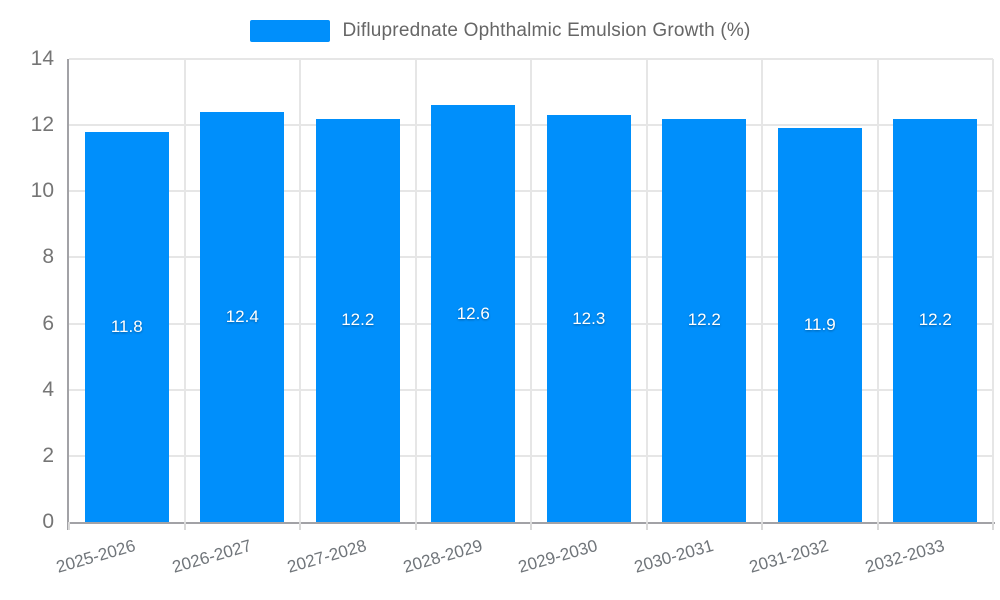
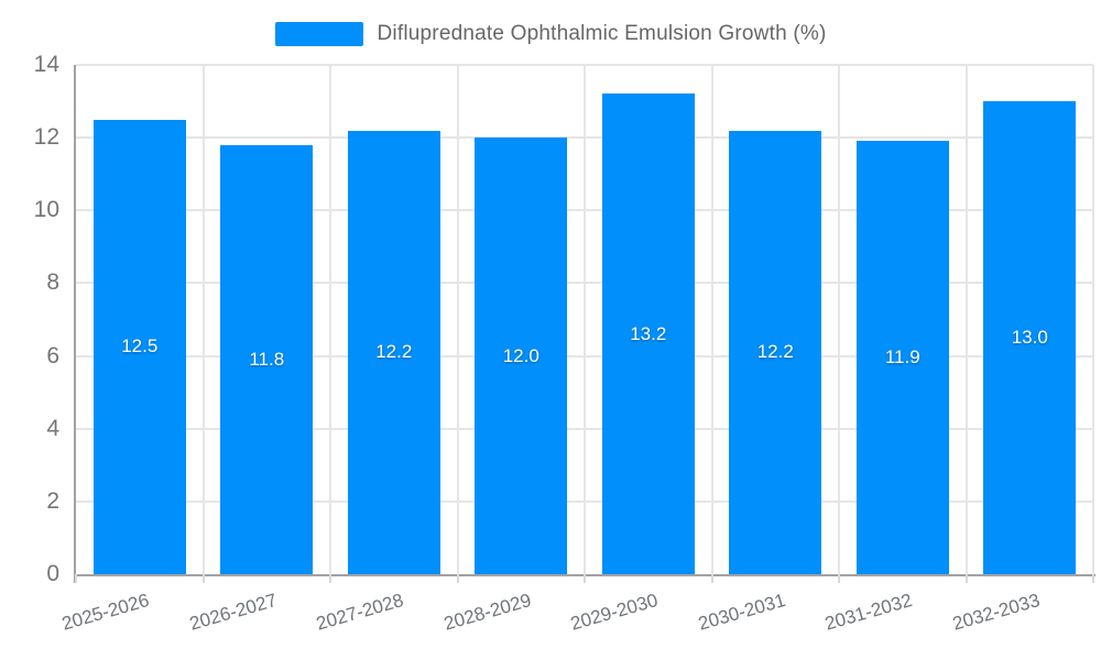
2025-2026: 11.8 -> 12.5
2026-2027: 12.4 -> 11.8
2028-2029: 12.6 -> 12.0
2029-2030: 12.3 -> 13.2
2032-2033: 12.2 -> 13.0
